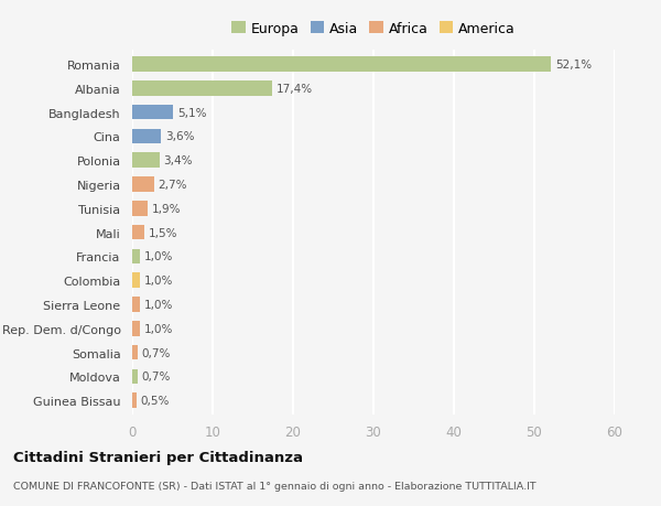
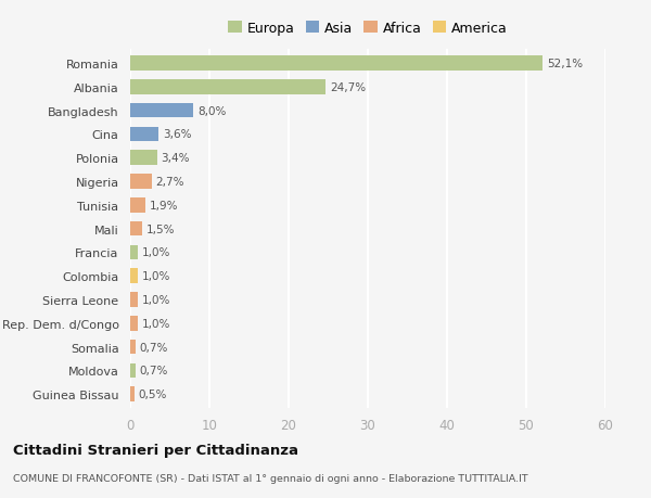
Albania: 17,4% -> 24,7%
Bangladesh: 5,1% -> 8,0%
